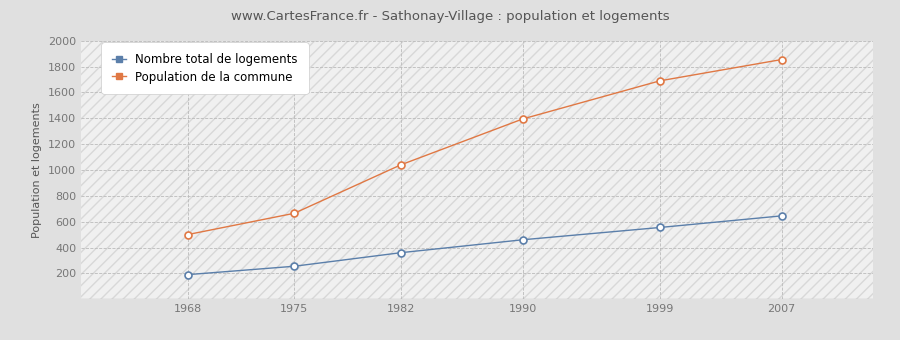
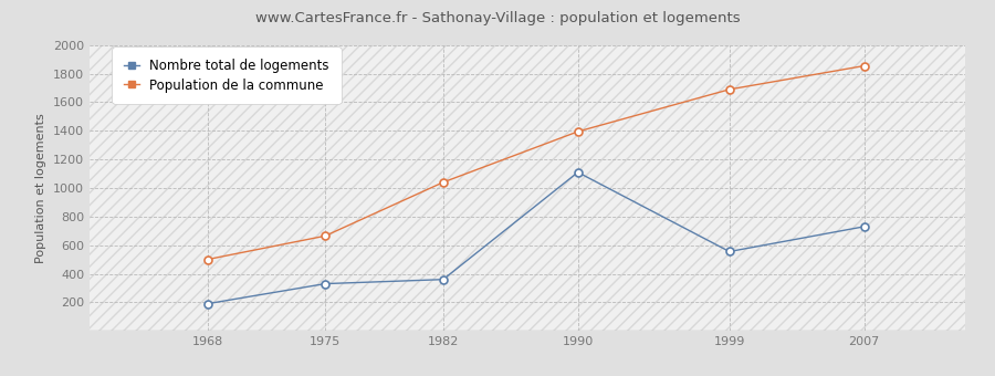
Nombre total de logements/1975: 260 -> 330
Nombre total de logements/1990: 460 -> 1110
Nombre total de logements/2007: 640 -> 730
